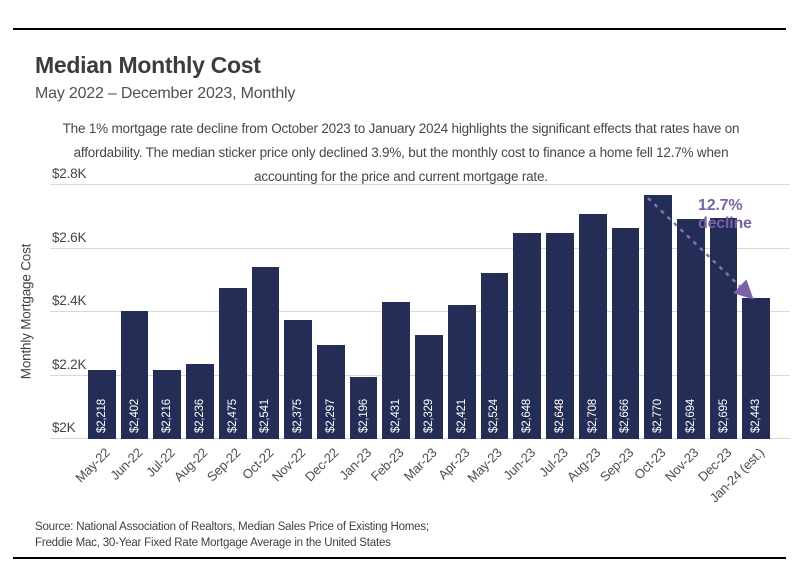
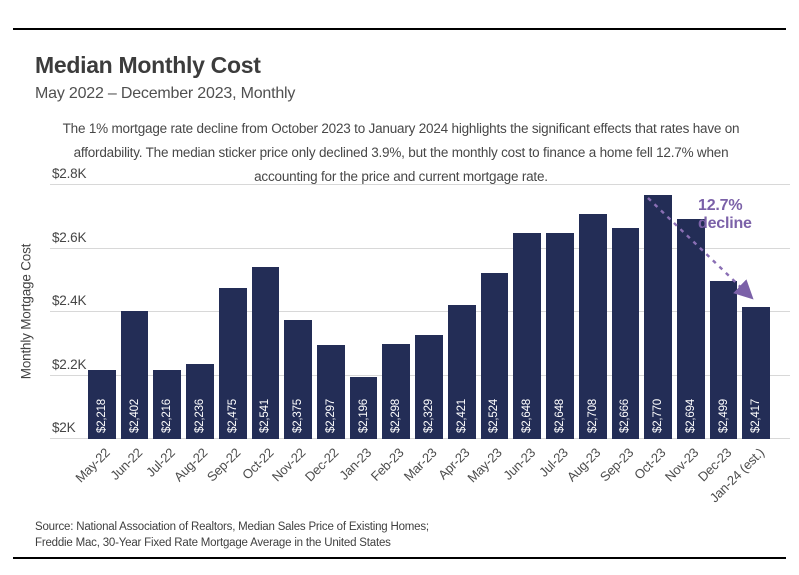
Feb-23: $2,431 -> $2,298
Dec-23: $2,695 -> $2,499
Jan-24 (est.): $2,443 -> $2,417
